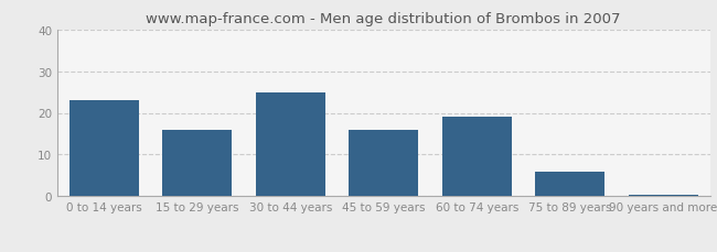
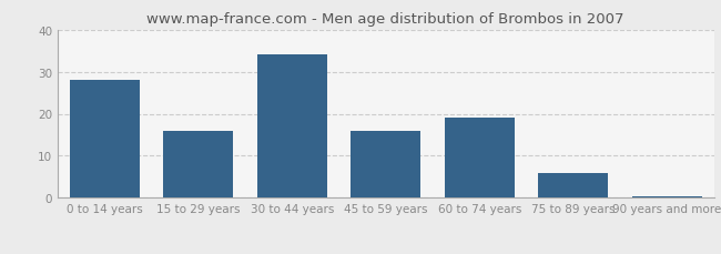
0 to 14 years: 23.0 -> 28.0
30 to 44 years: 25.0 -> 34.0
